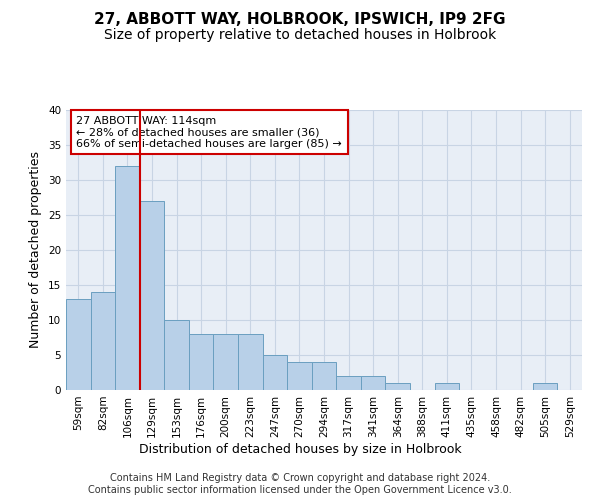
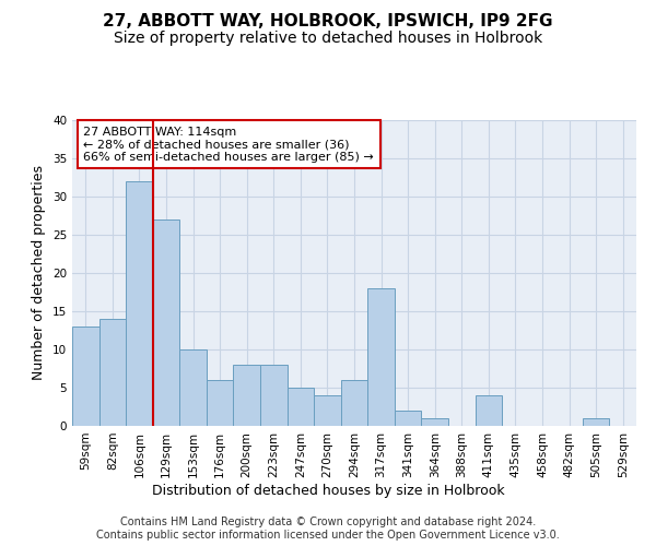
176sqm: 8 -> 6
294sqm: 4 -> 6
317sqm: 2 -> 18
411sqm: 1 -> 4
